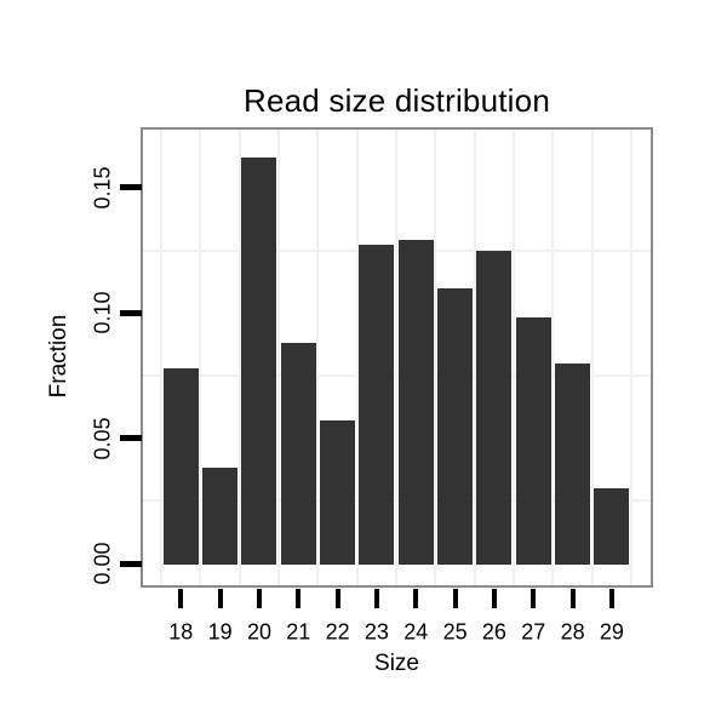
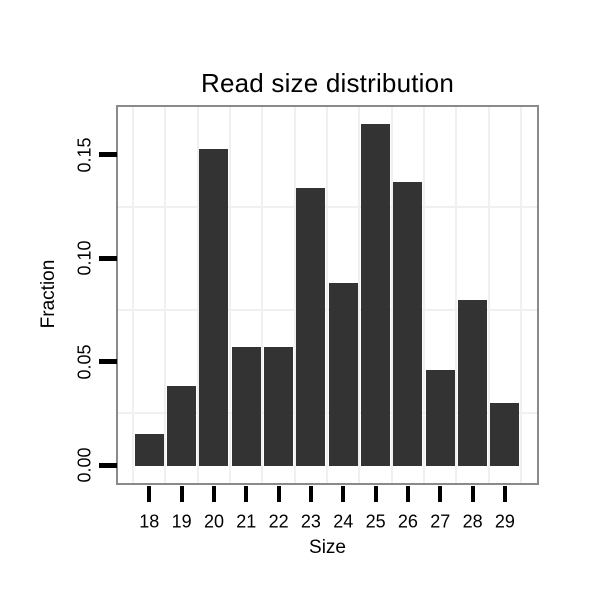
18: 0.078 -> 0.015
20: 0.162 -> 0.153
21: 0.088 -> 0.057
23: 0.127 -> 0.134
24: 0.129 -> 0.088
25: 0.110 -> 0.165
26: 0.125 -> 0.137
27: 0.098 -> 0.046
